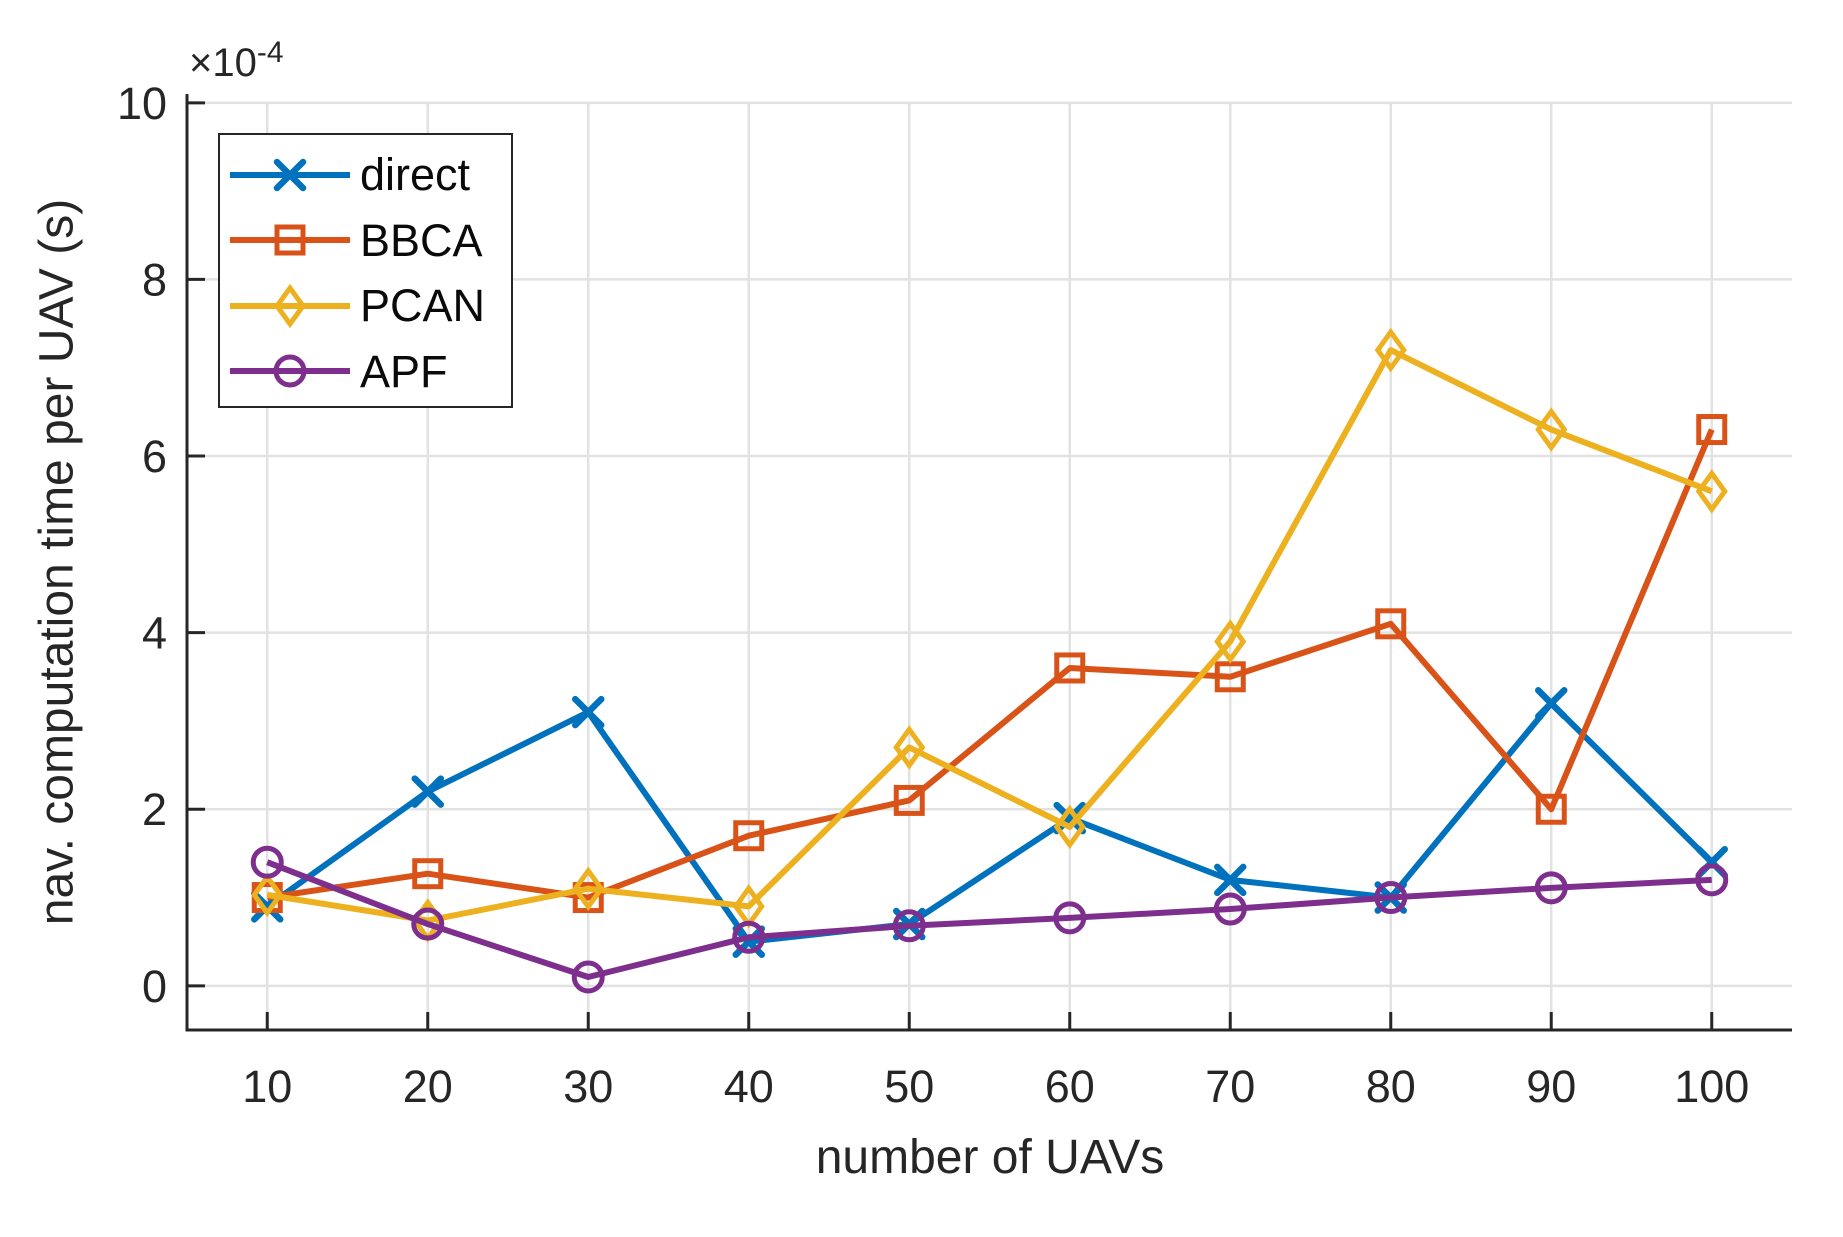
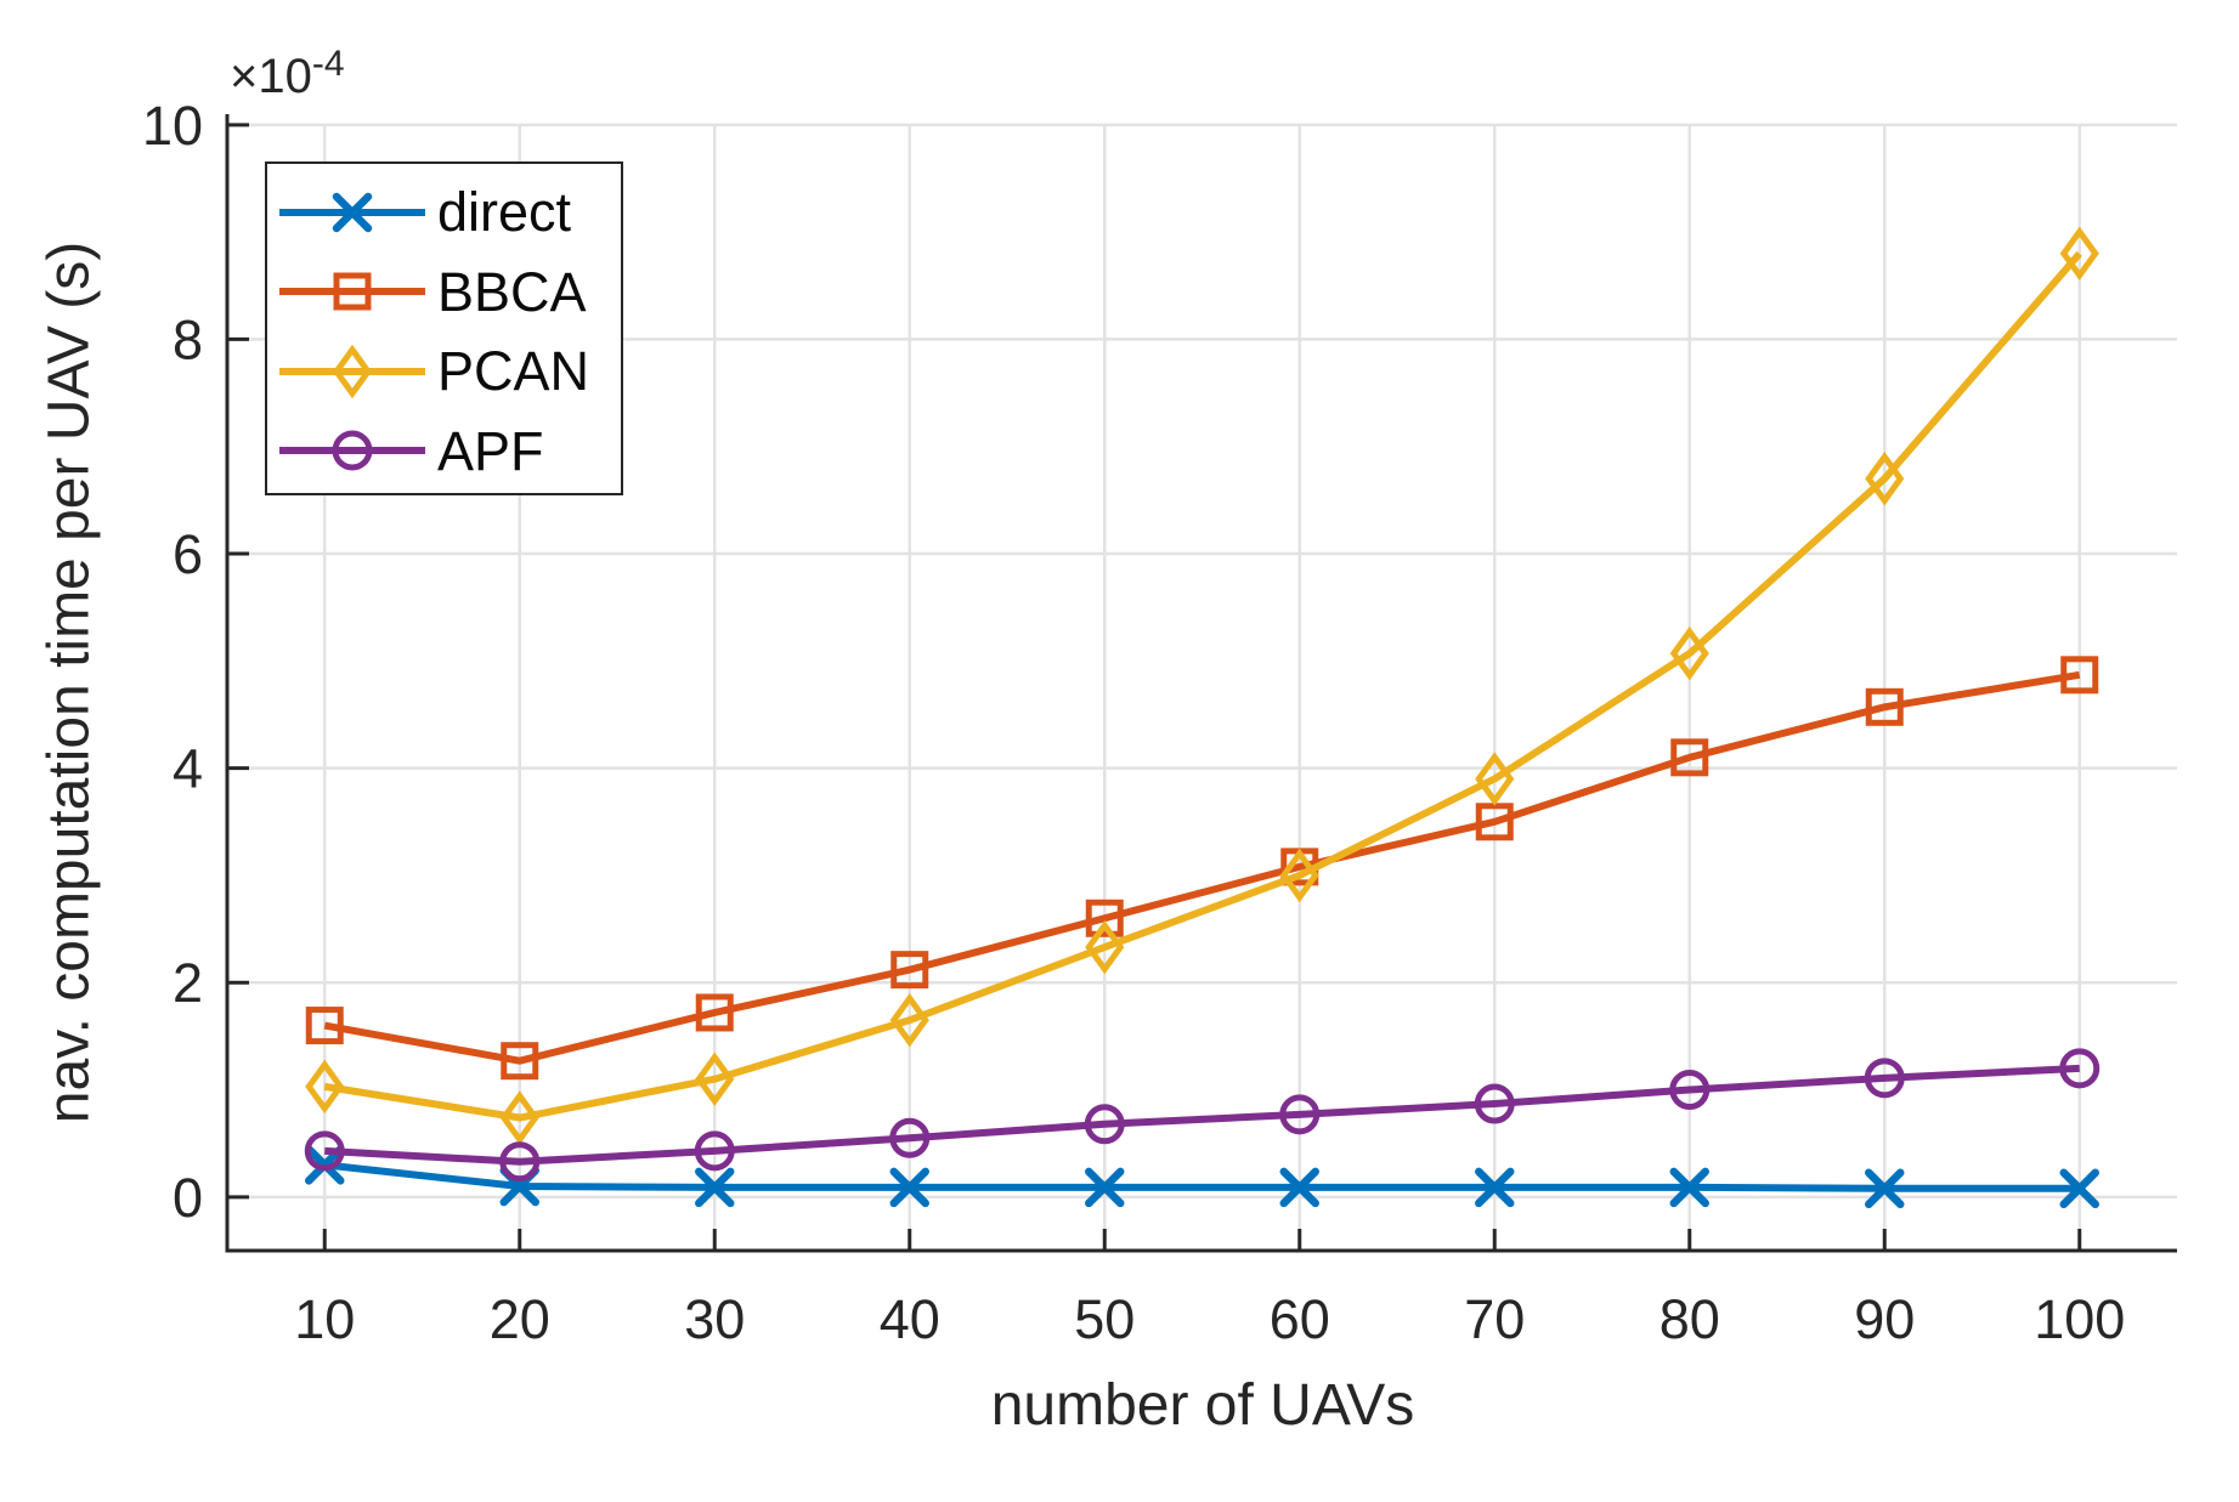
direct/10: 0.9 -> 0.3
BBCA/10: 1.0 -> 1.6
APF/10: 1.4 -> 0.4
direct/20: 2.2 -> 0.1
APF/20: 0.7 -> 0.3
direct/30: 3.1 -> 0.1
BBCA/30: 1.0 -> 1.7
APF/30: 0.1 -> 0.4
direct/40: 0.5 -> 0.1
BBCA/40: 1.7 -> 2.1
PCAN/40: 0.9 -> 1.6
direct/50: 0.7 -> 0.1
BBCA/50: 2.1 -> 2.6
PCAN/50: 2.7 -> 2.3
direct/60: 1.9 -> 0.1
BBCA/60: 3.6 -> 3.1
PCAN/60: 1.8 -> 3.0
direct/70: 1.2 -> 0.1
direct/80: 1.0 -> 0.1
PCAN/80: 7.2 -> 5.1
direct/90: 3.2 -> 0.1
BBCA/90: 2.0 -> 4.6
PCAN/90: 6.3 -> 6.7
direct/100: 1.4 -> 0.1
BBCA/100: 6.3 -> 4.9
PCAN/100: 5.6 -> 8.8
